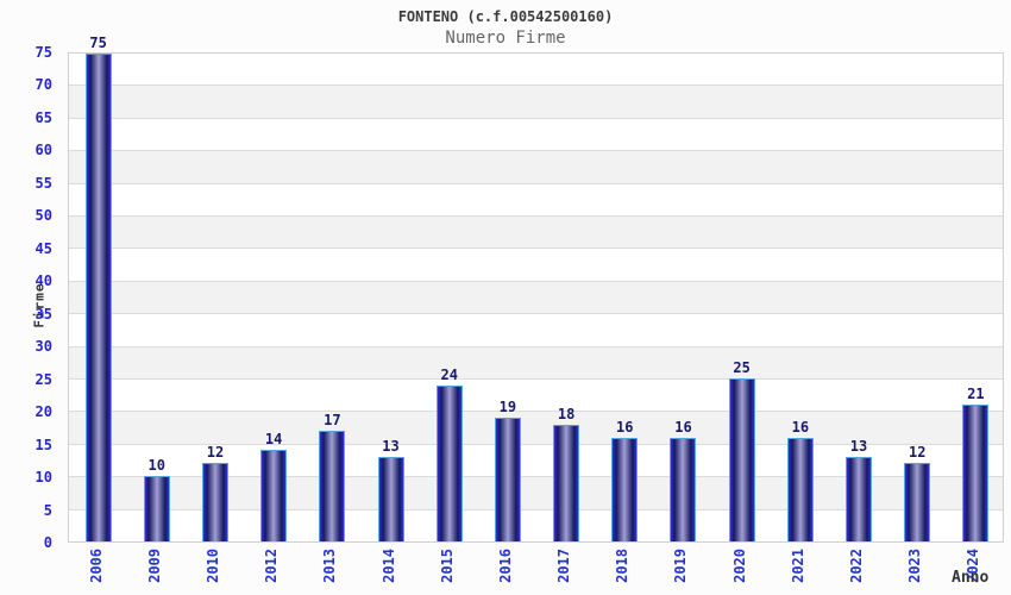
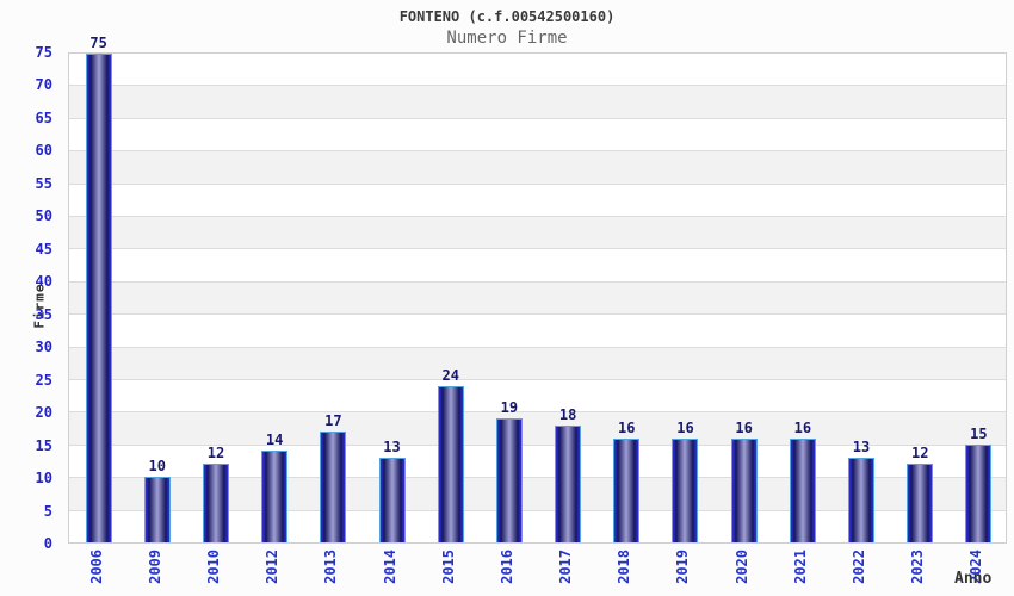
2020: 25 -> 16
2024: 21 -> 15
